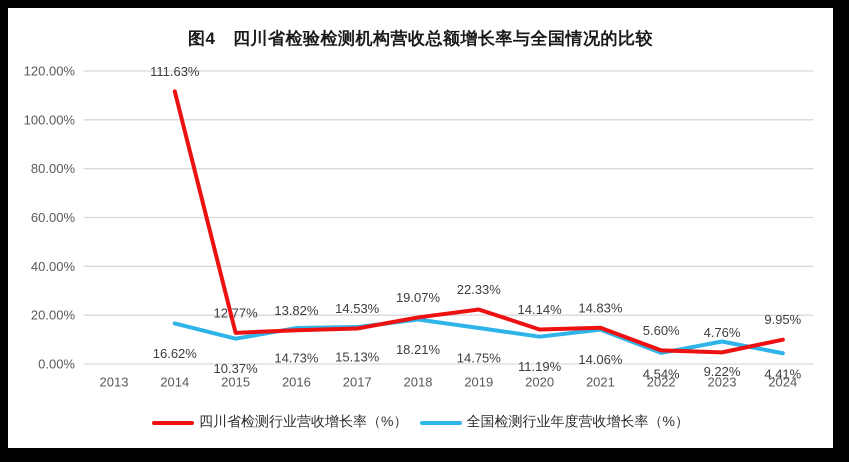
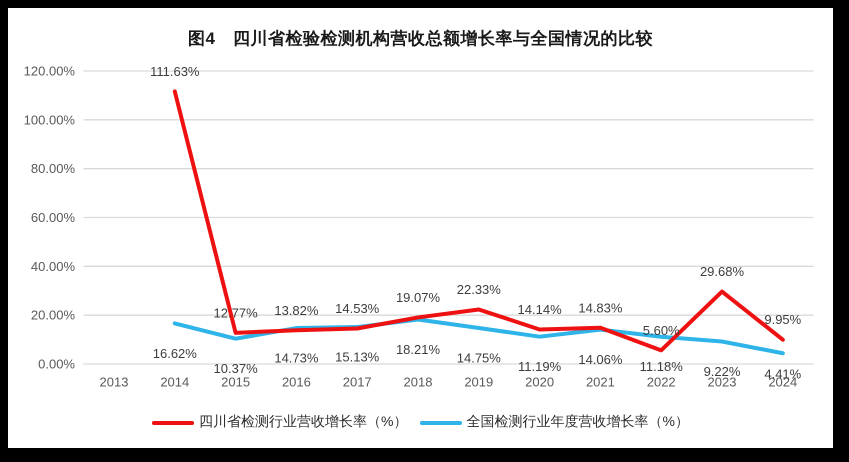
全国检测行业年度营收增长率（%）/2022: 4.54% -> 11.18%
四川省检测行业营收增长率（%）/2023: 4.76% -> 29.68%
